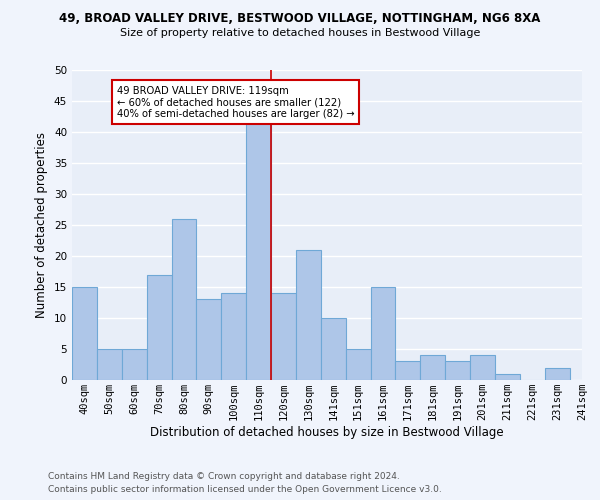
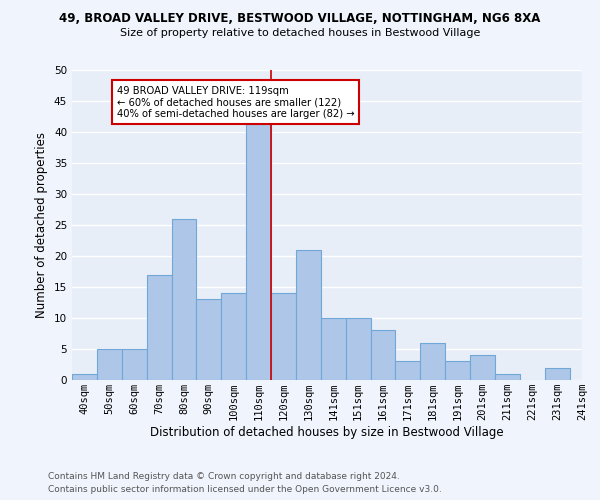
40sqm: 15 -> 1
151sqm: 5 -> 10
161sqm: 15 -> 8
181sqm: 4 -> 6
